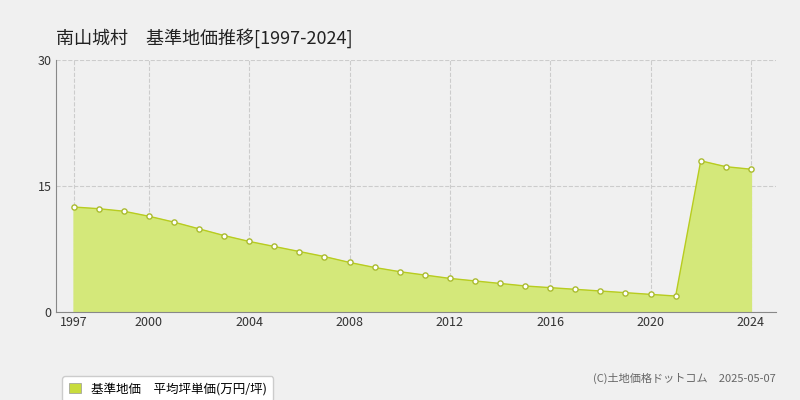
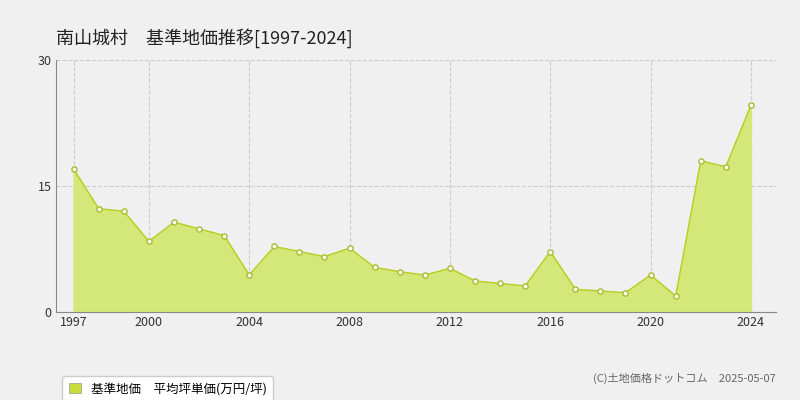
1997: 12.5 -> 17.0
2000: 11.4 -> 8.4
2004: 8.4 -> 4.4
2008: 5.9 -> 7.6
2012: 4.0 -> 5.2
2016: 2.9 -> 7.2
2020: 2.1 -> 4.4
2024: 17.0 -> 24.6
